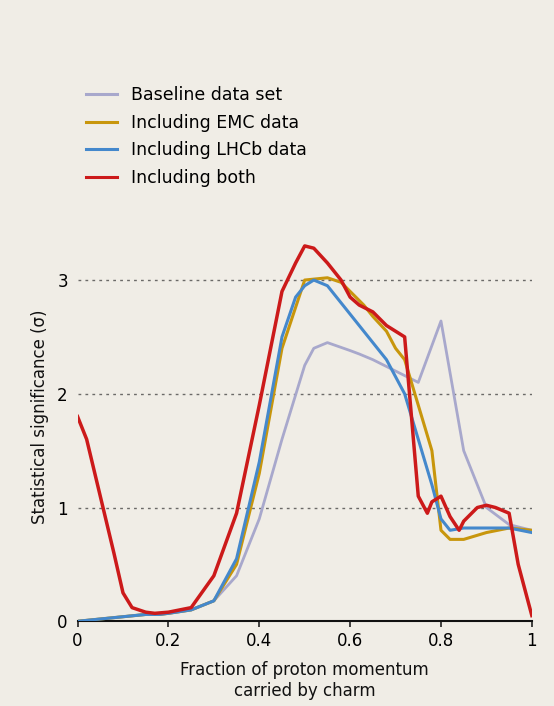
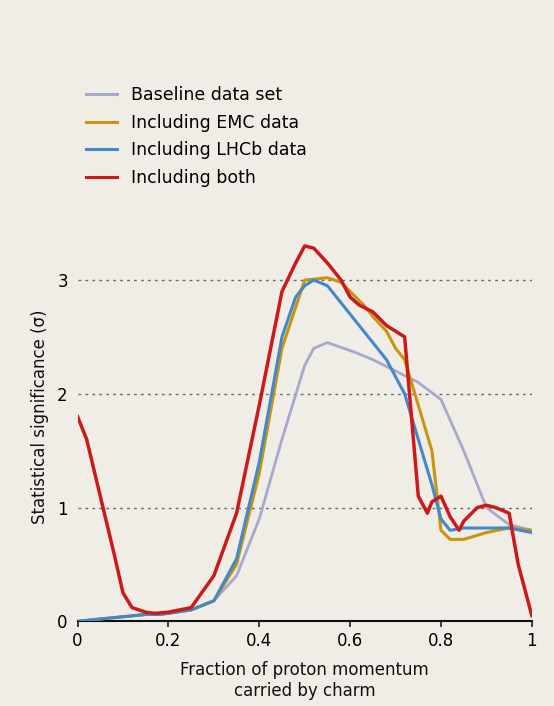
Baseline data set/0.8: 2.64 -> 1.95
